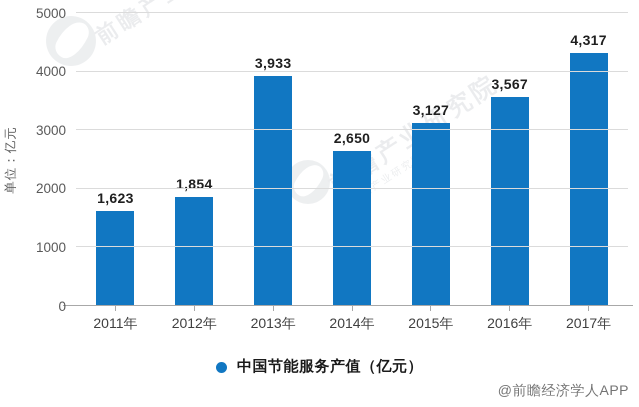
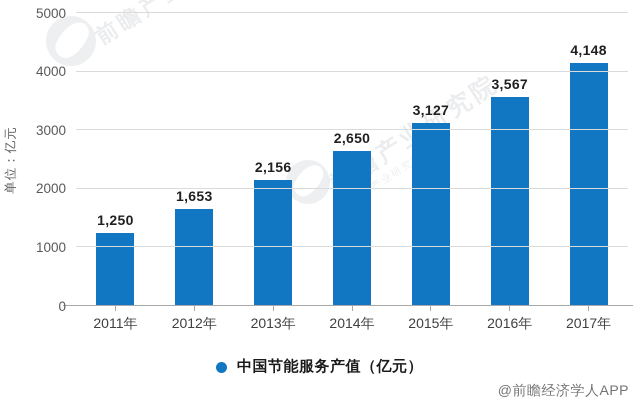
2011年: 1,623 -> 1,250
2012年: 1,854 -> 1,653
2013年: 3,933 -> 2,156
2017年: 4,317 -> 4,148
